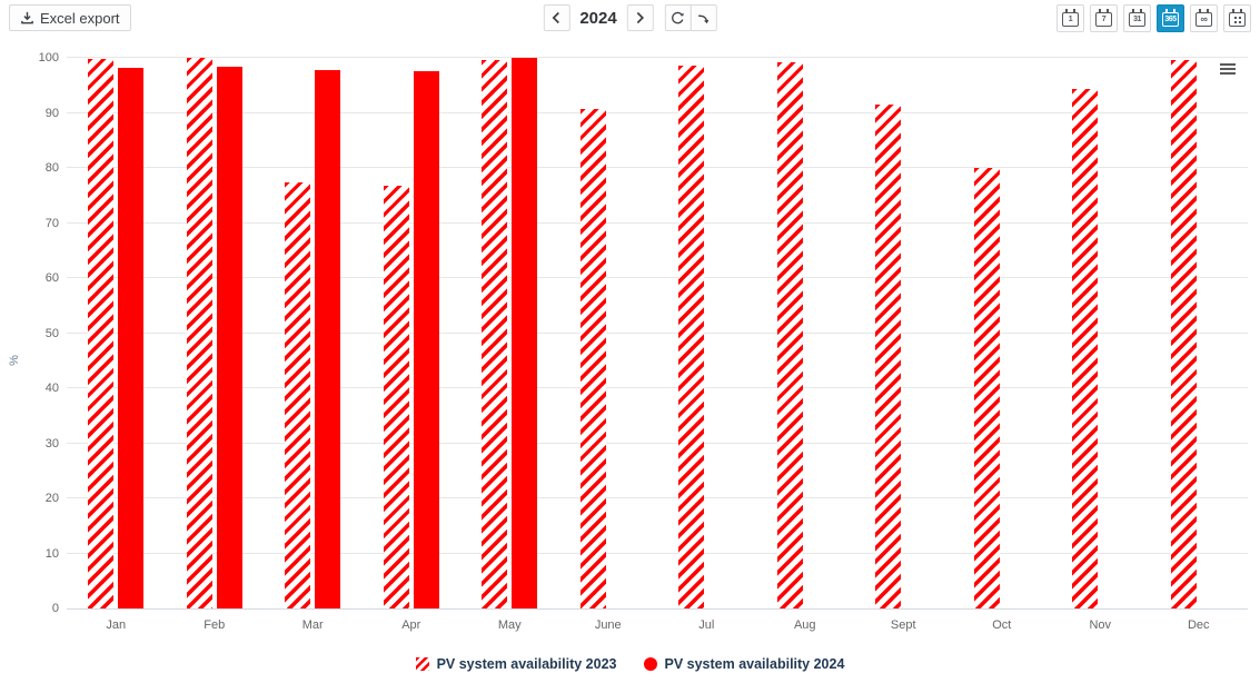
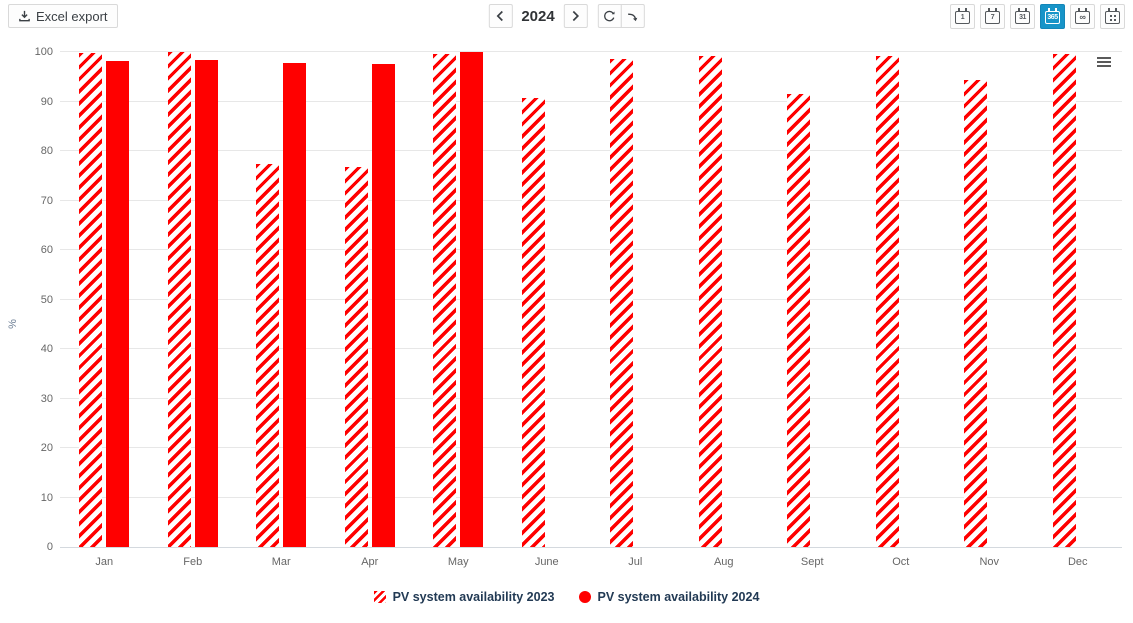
PV system availability 2023/Oct: 80 -> 99
